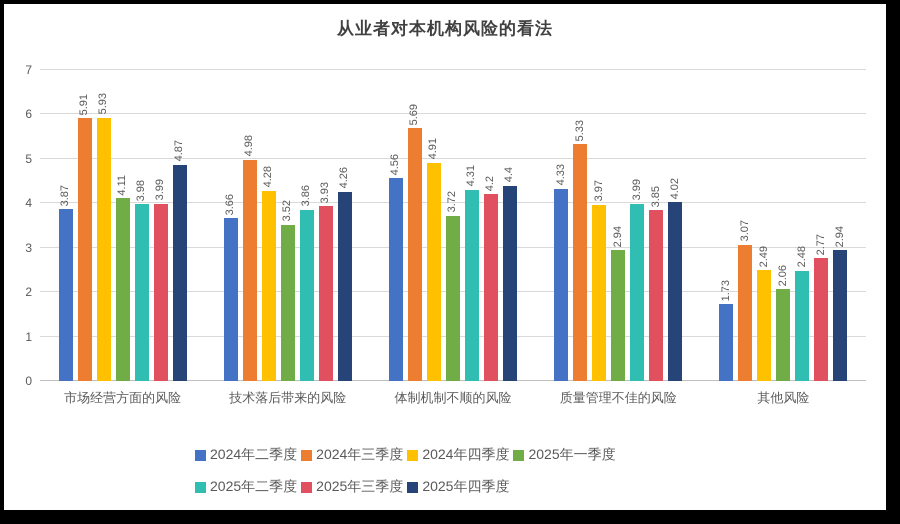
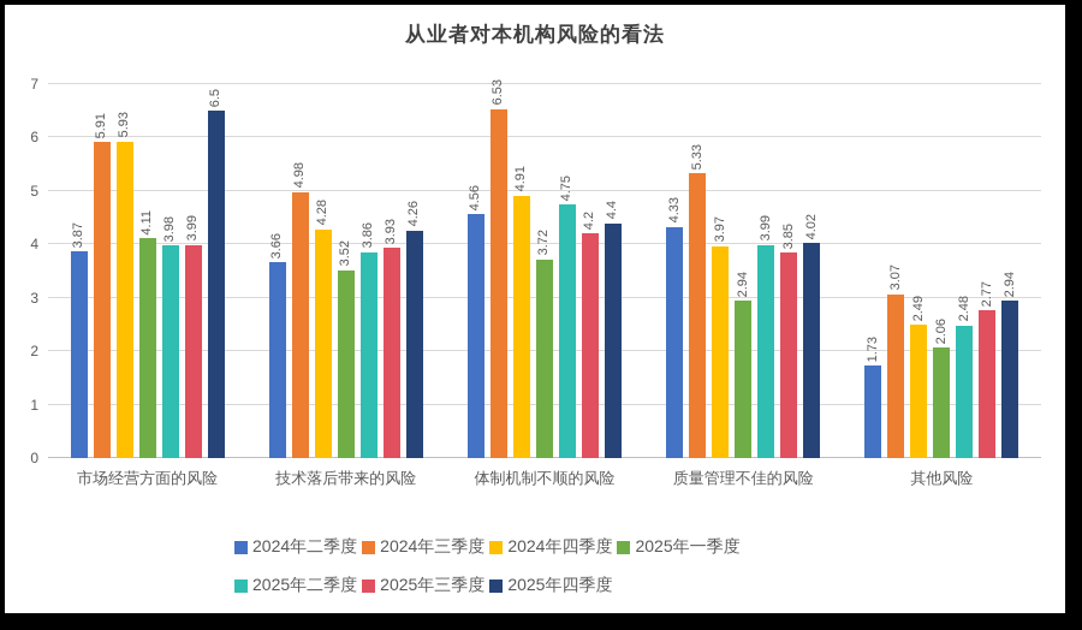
2025年四季度/市场经营方面的风险: 4.87 -> 6.5
2024年三季度/体制机制不顺的风险: 5.69 -> 6.53
2025年二季度/体制机制不顺的风险: 4.31 -> 4.75
